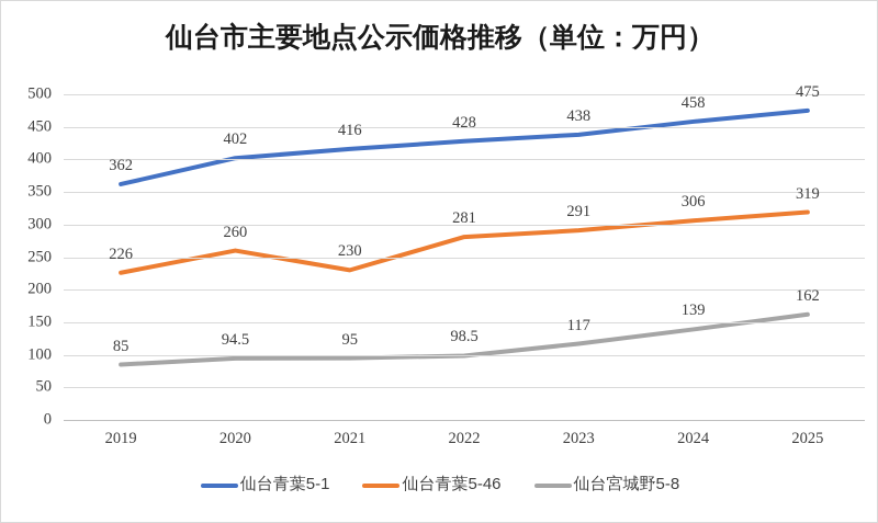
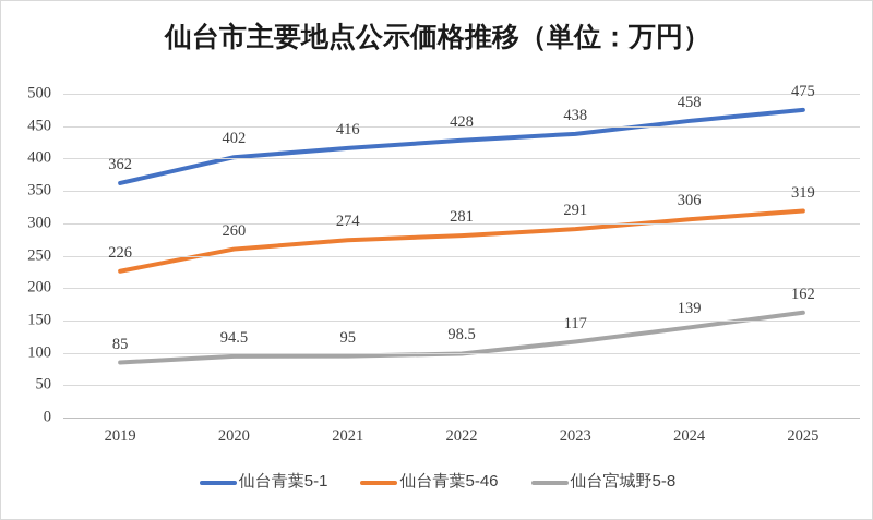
仙台青葉5-46/2021: 230 -> 274
